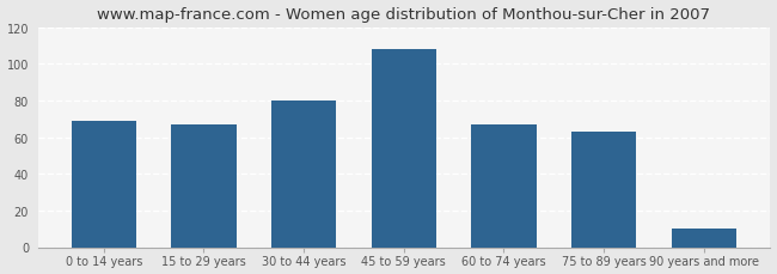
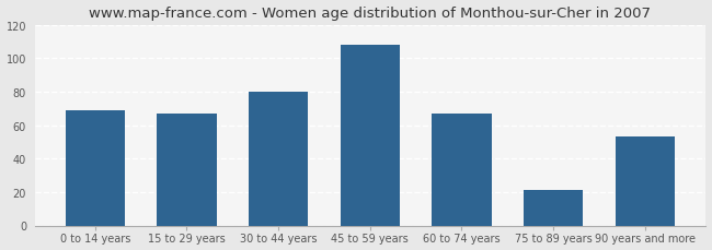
75 to 89 years: 63 -> 21
90 years and more: 10 -> 53
